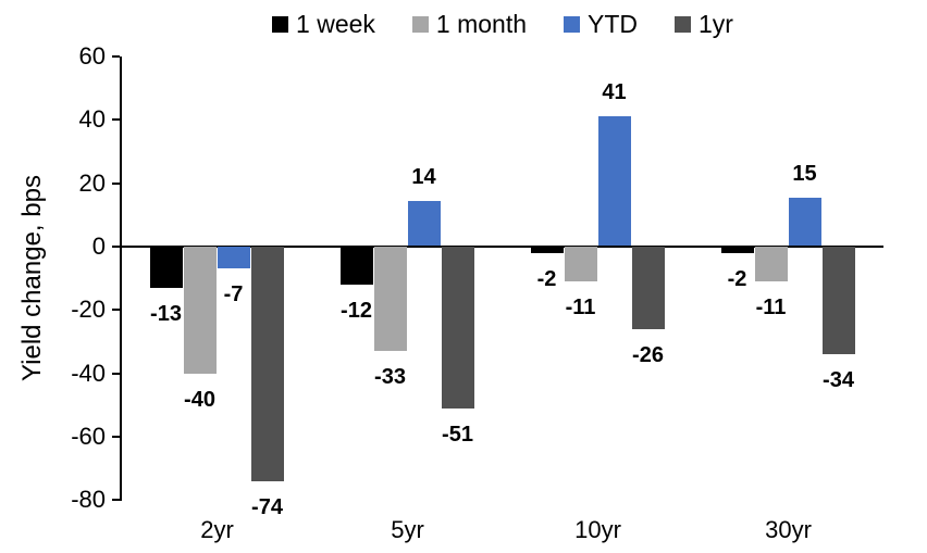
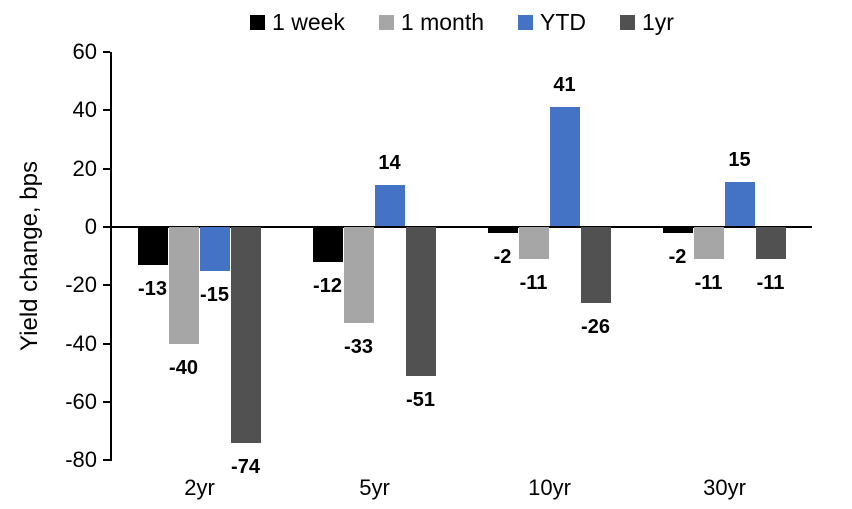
YTD/2yr: -7 -> -15
1yr/30yr: -34 -> -11
